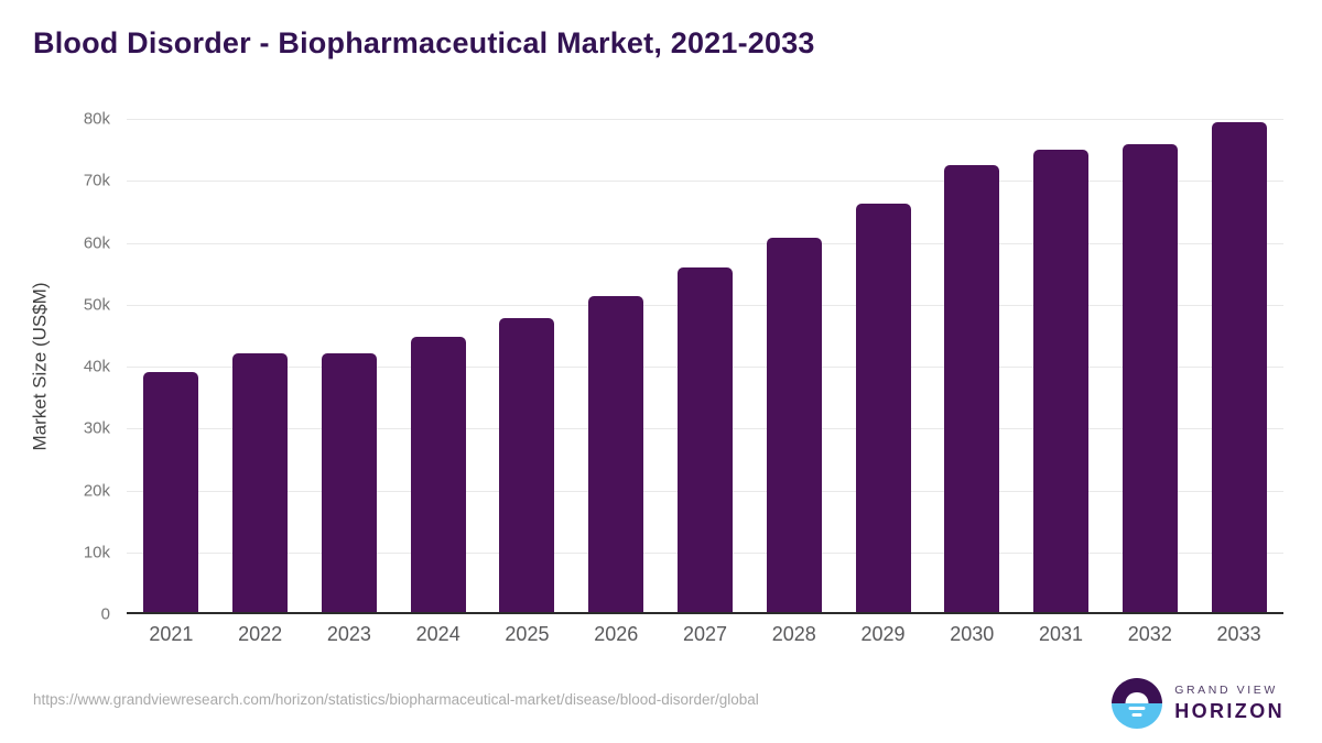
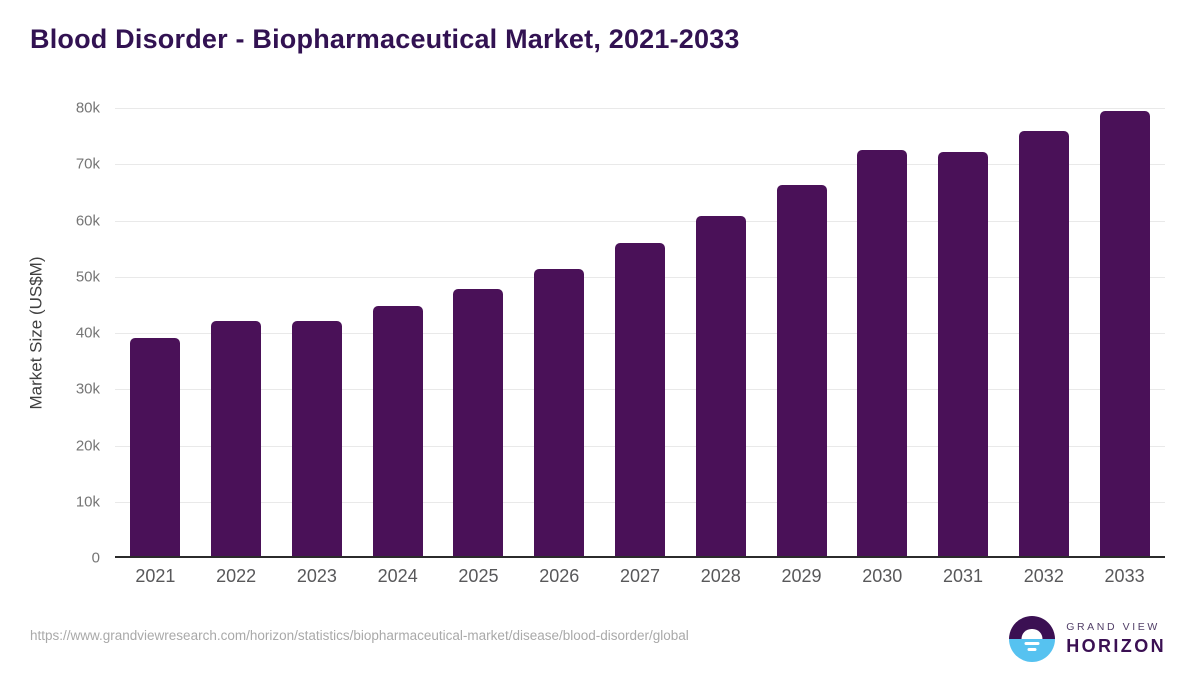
2031: 75k -> 72k
